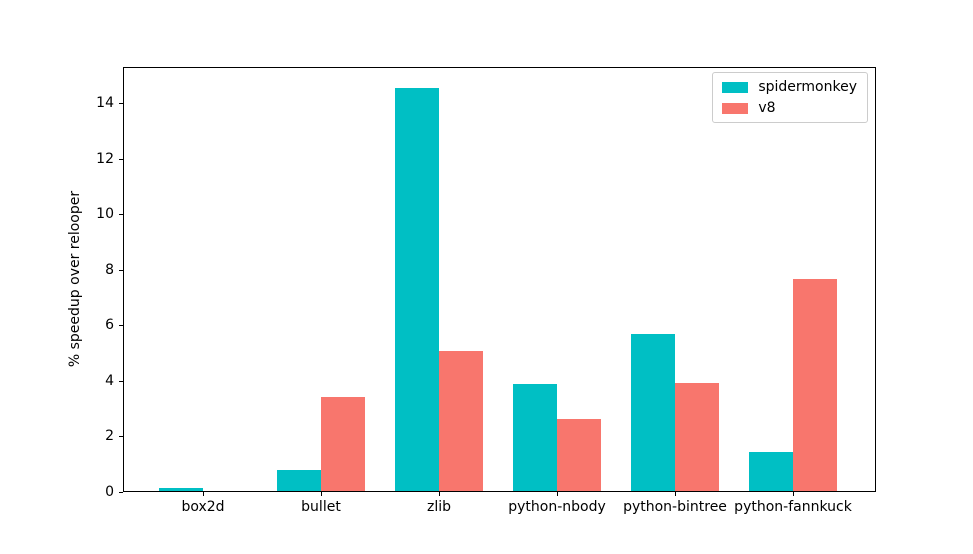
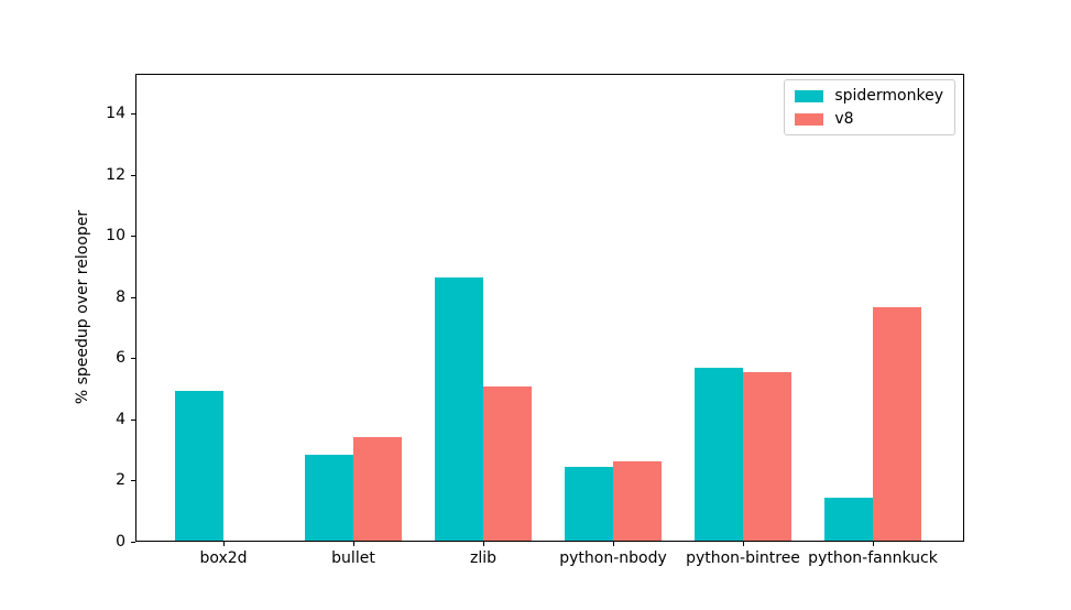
spidermonkey/box2d: 0.1 -> 4.9
spidermonkey/bullet: 0.8 -> 2.8
spidermonkey/zlib: 14.5 -> 8.6
spidermonkey/python-nbody: 3.9 -> 2.4
v8/python-bintree: 3.9 -> 5.5
